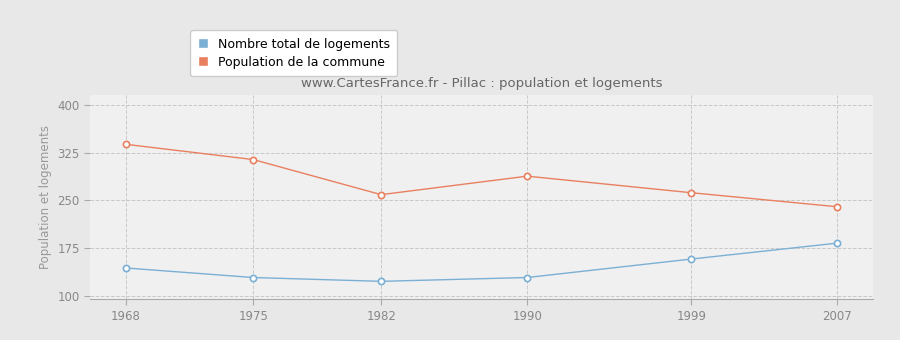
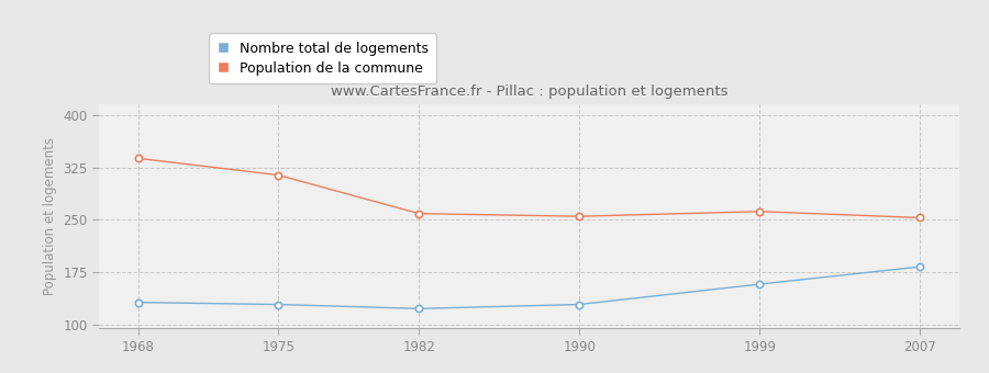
Nombre total de logements/1968: 144 -> 132
Population de la commune/1990: 288 -> 255
Population de la commune/2007: 240 -> 253
